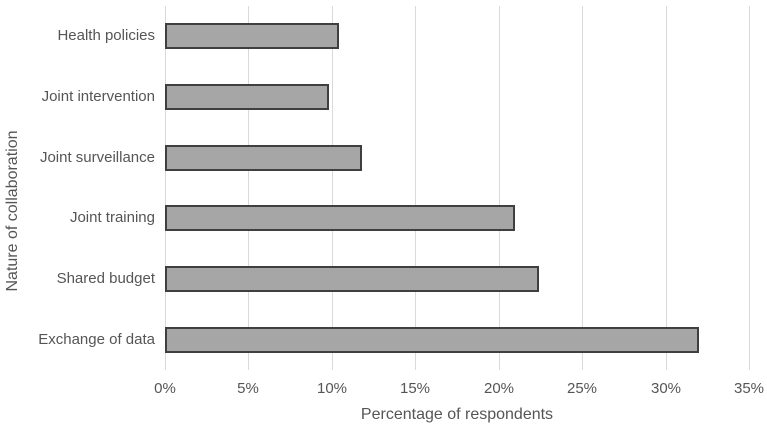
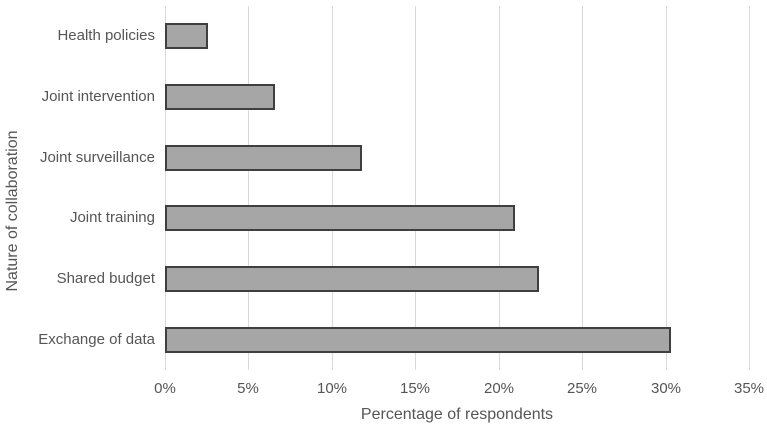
Health policies: 10.4% -> 2.6%
Joint intervention: 9.8% -> 6.6%
Exchange of data: 32.0% -> 30.3%
